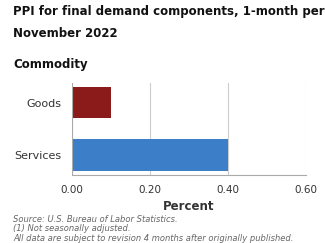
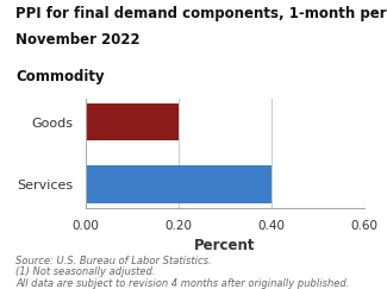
Goods: 0.1 -> 0.2
